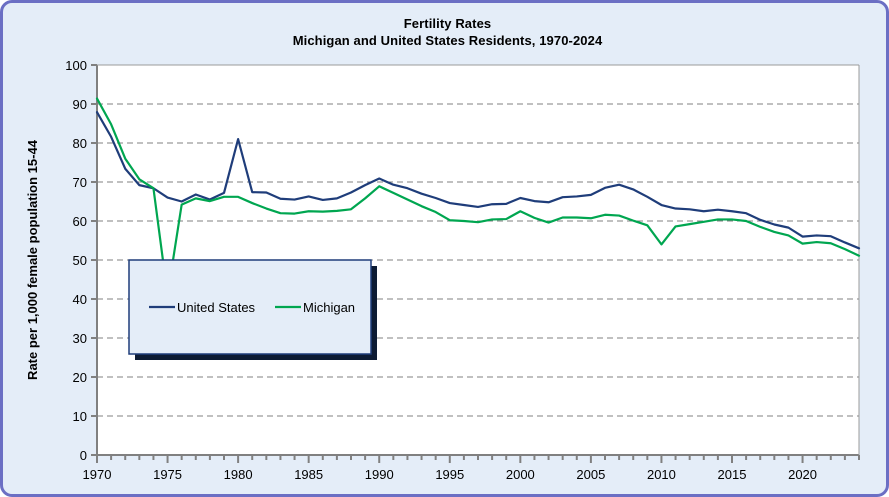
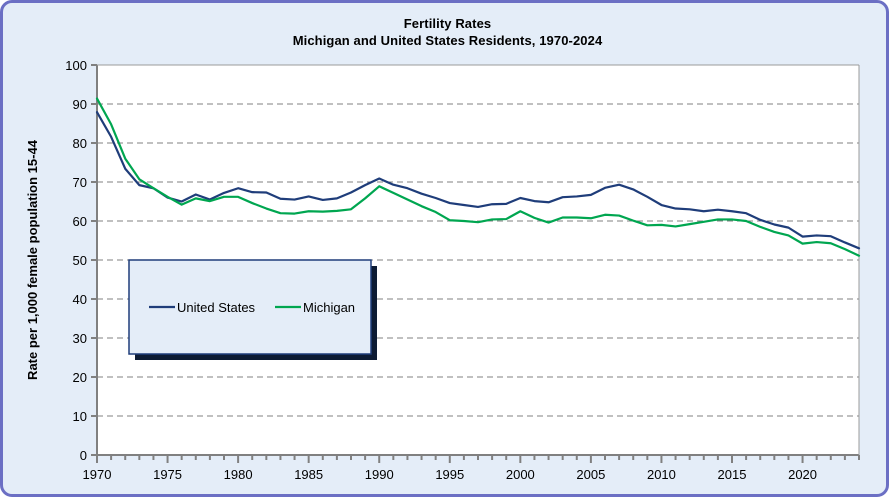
Michigan/1975: 41 -> 66
United States/1980: 81 -> 68
Michigan/2010: 54 -> 59
